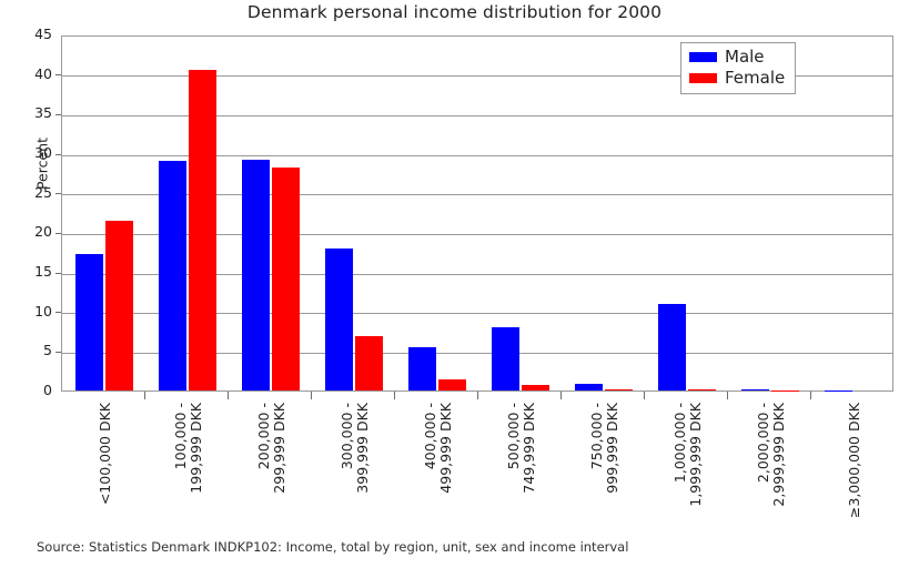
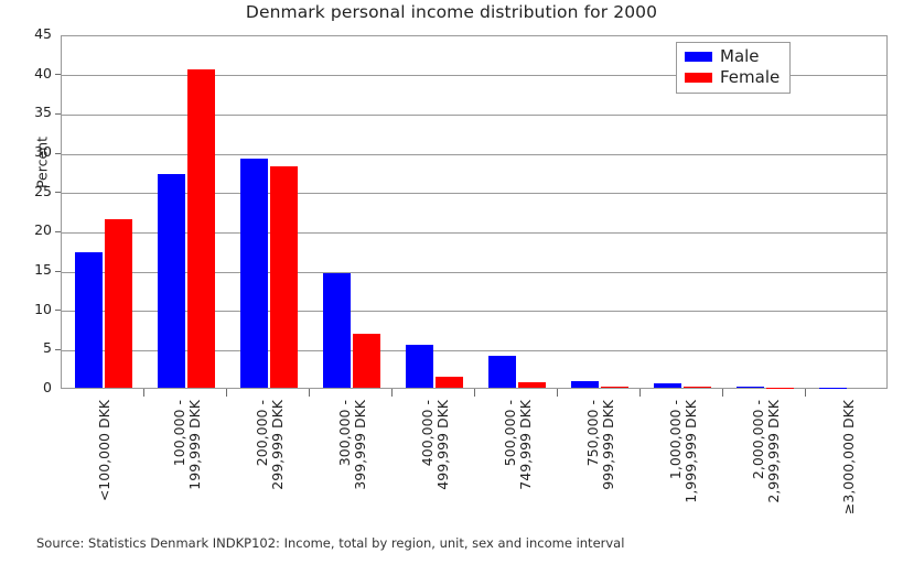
Male/100,000 - 199,999 DKK: 29 -> 27
Male/300,000 - 399,999 DKK: 18 -> 15
Male/500,000 - 749,999 DKK: 8 -> 4
Male/1,000,000 - 1,999,999 DKK: 11 -> 1
